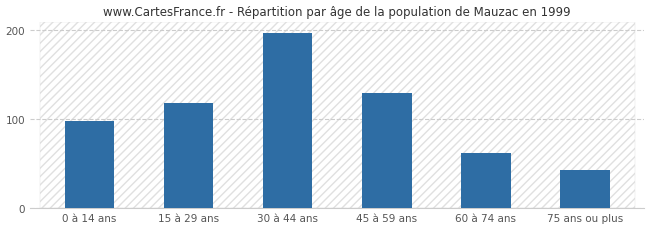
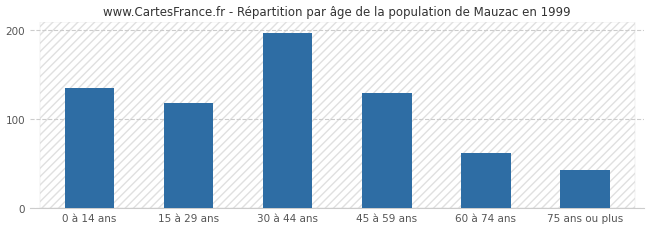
0 à 14 ans: 98 -> 135
